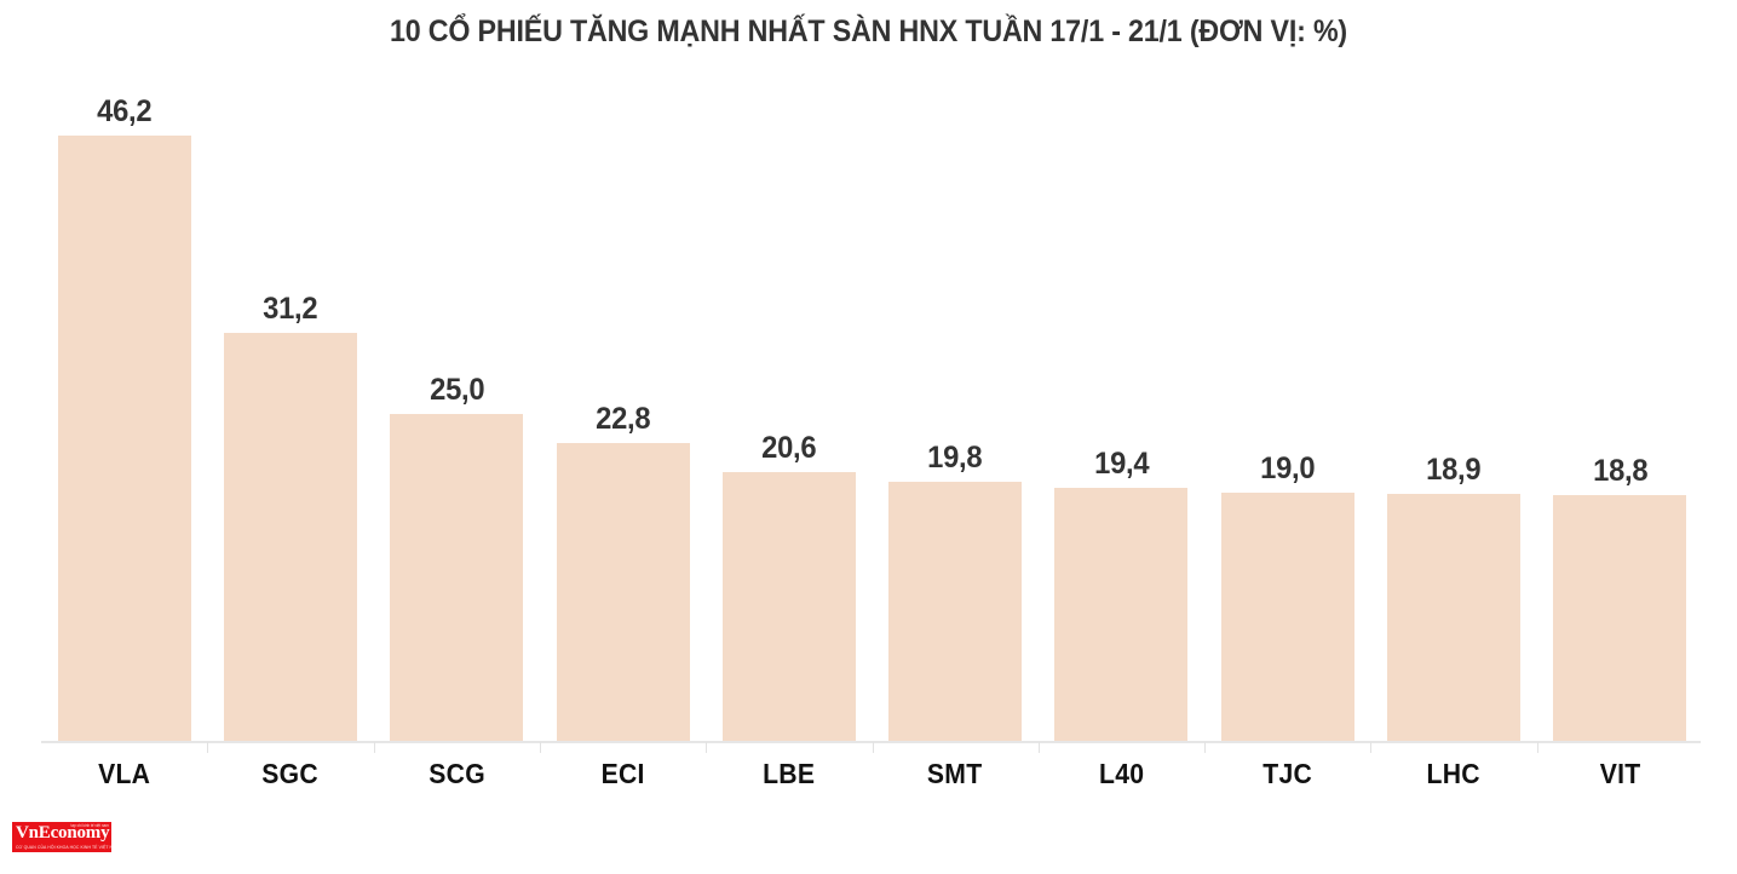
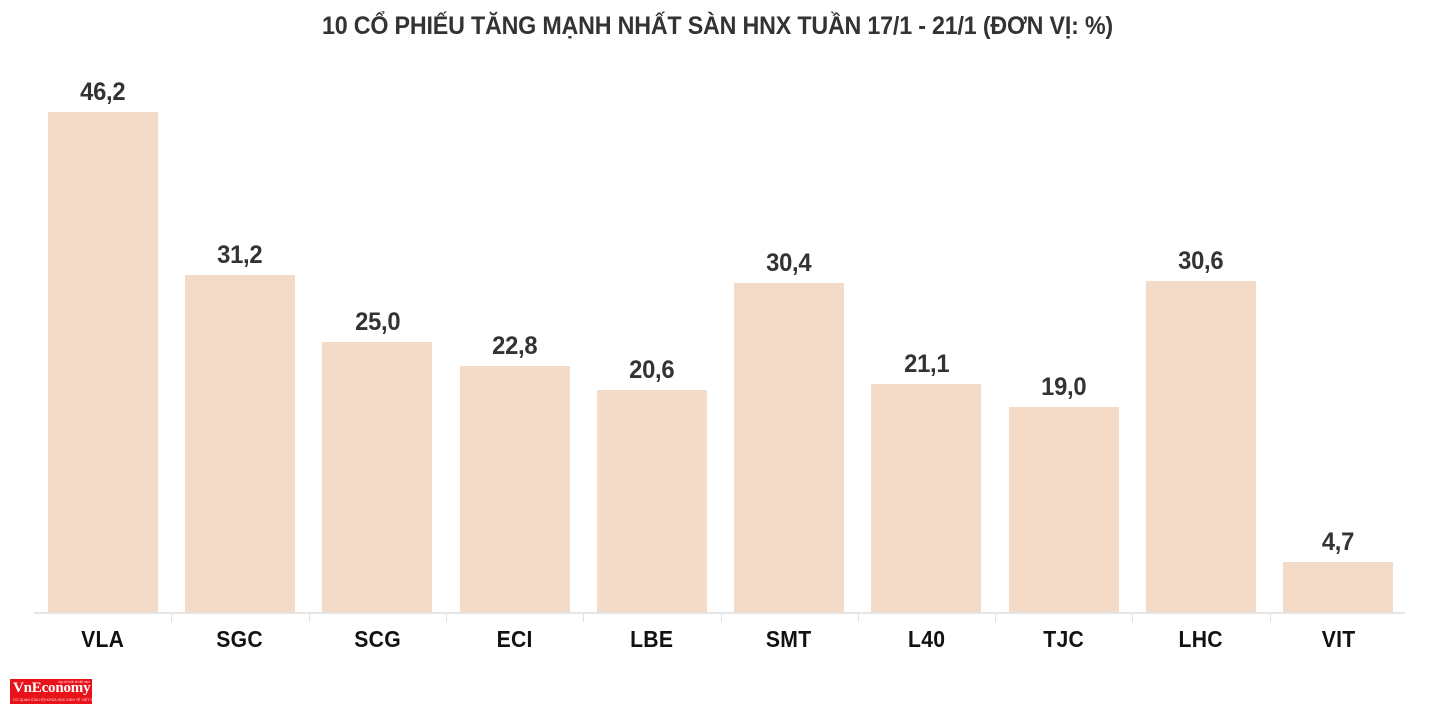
SMT: 19,8 -> 30,4
L40: 19,4 -> 21,1
LHC: 18,9 -> 30,6
VIT: 18,8 -> 4,7
